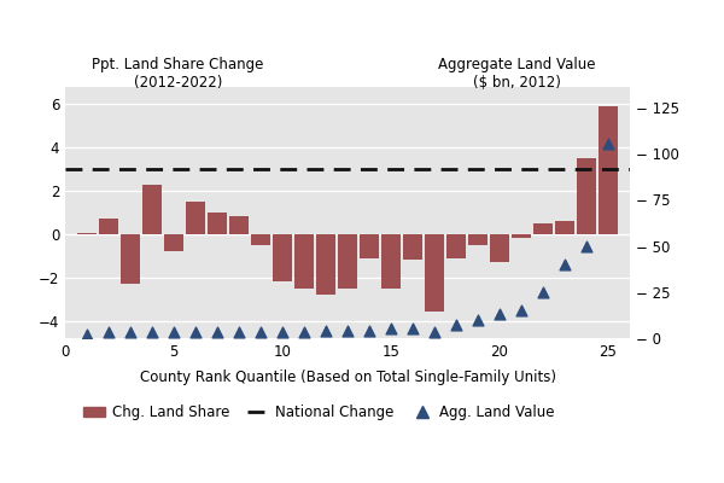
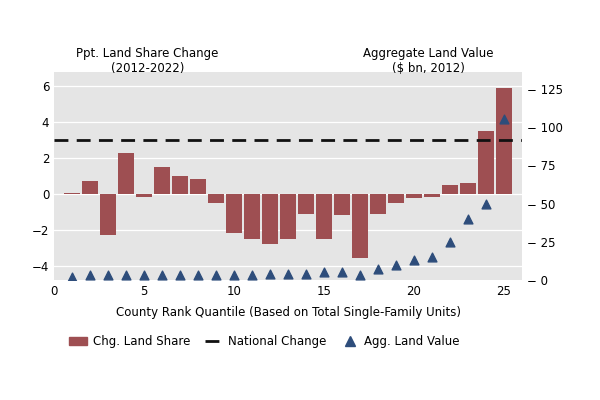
Chg. Land Share/5: -0.8 -> -0.1
Chg. Land Share/20: -1.3 -> -0.2
